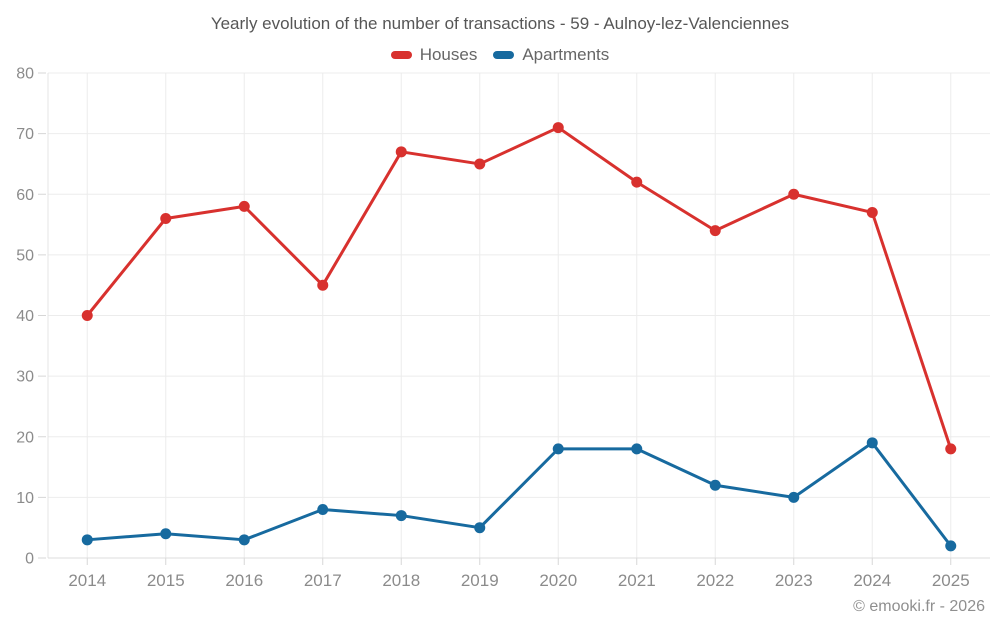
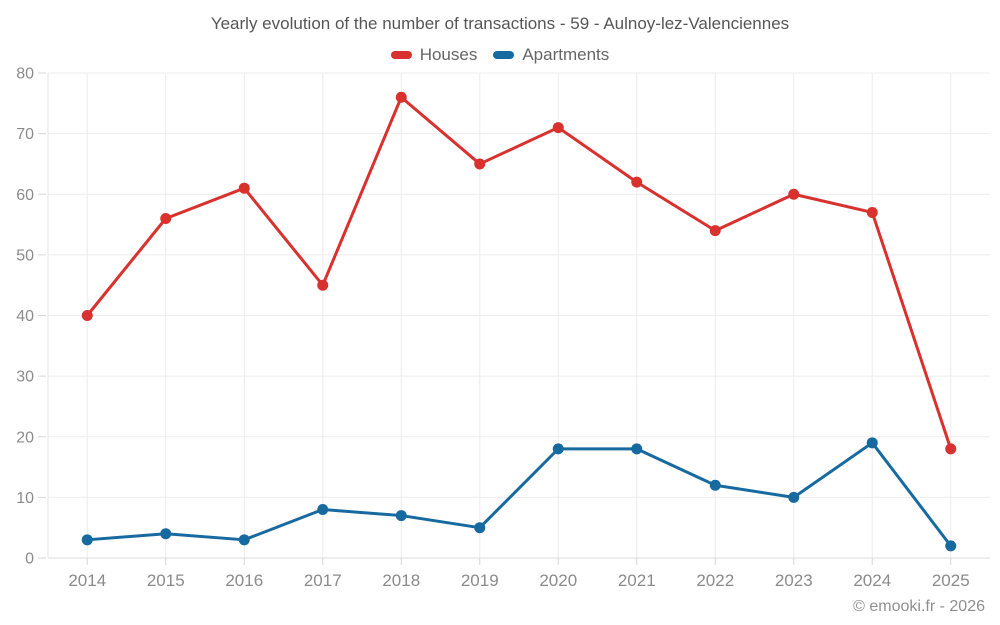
Houses/2016: 58 -> 61
Houses/2018: 67 -> 76
